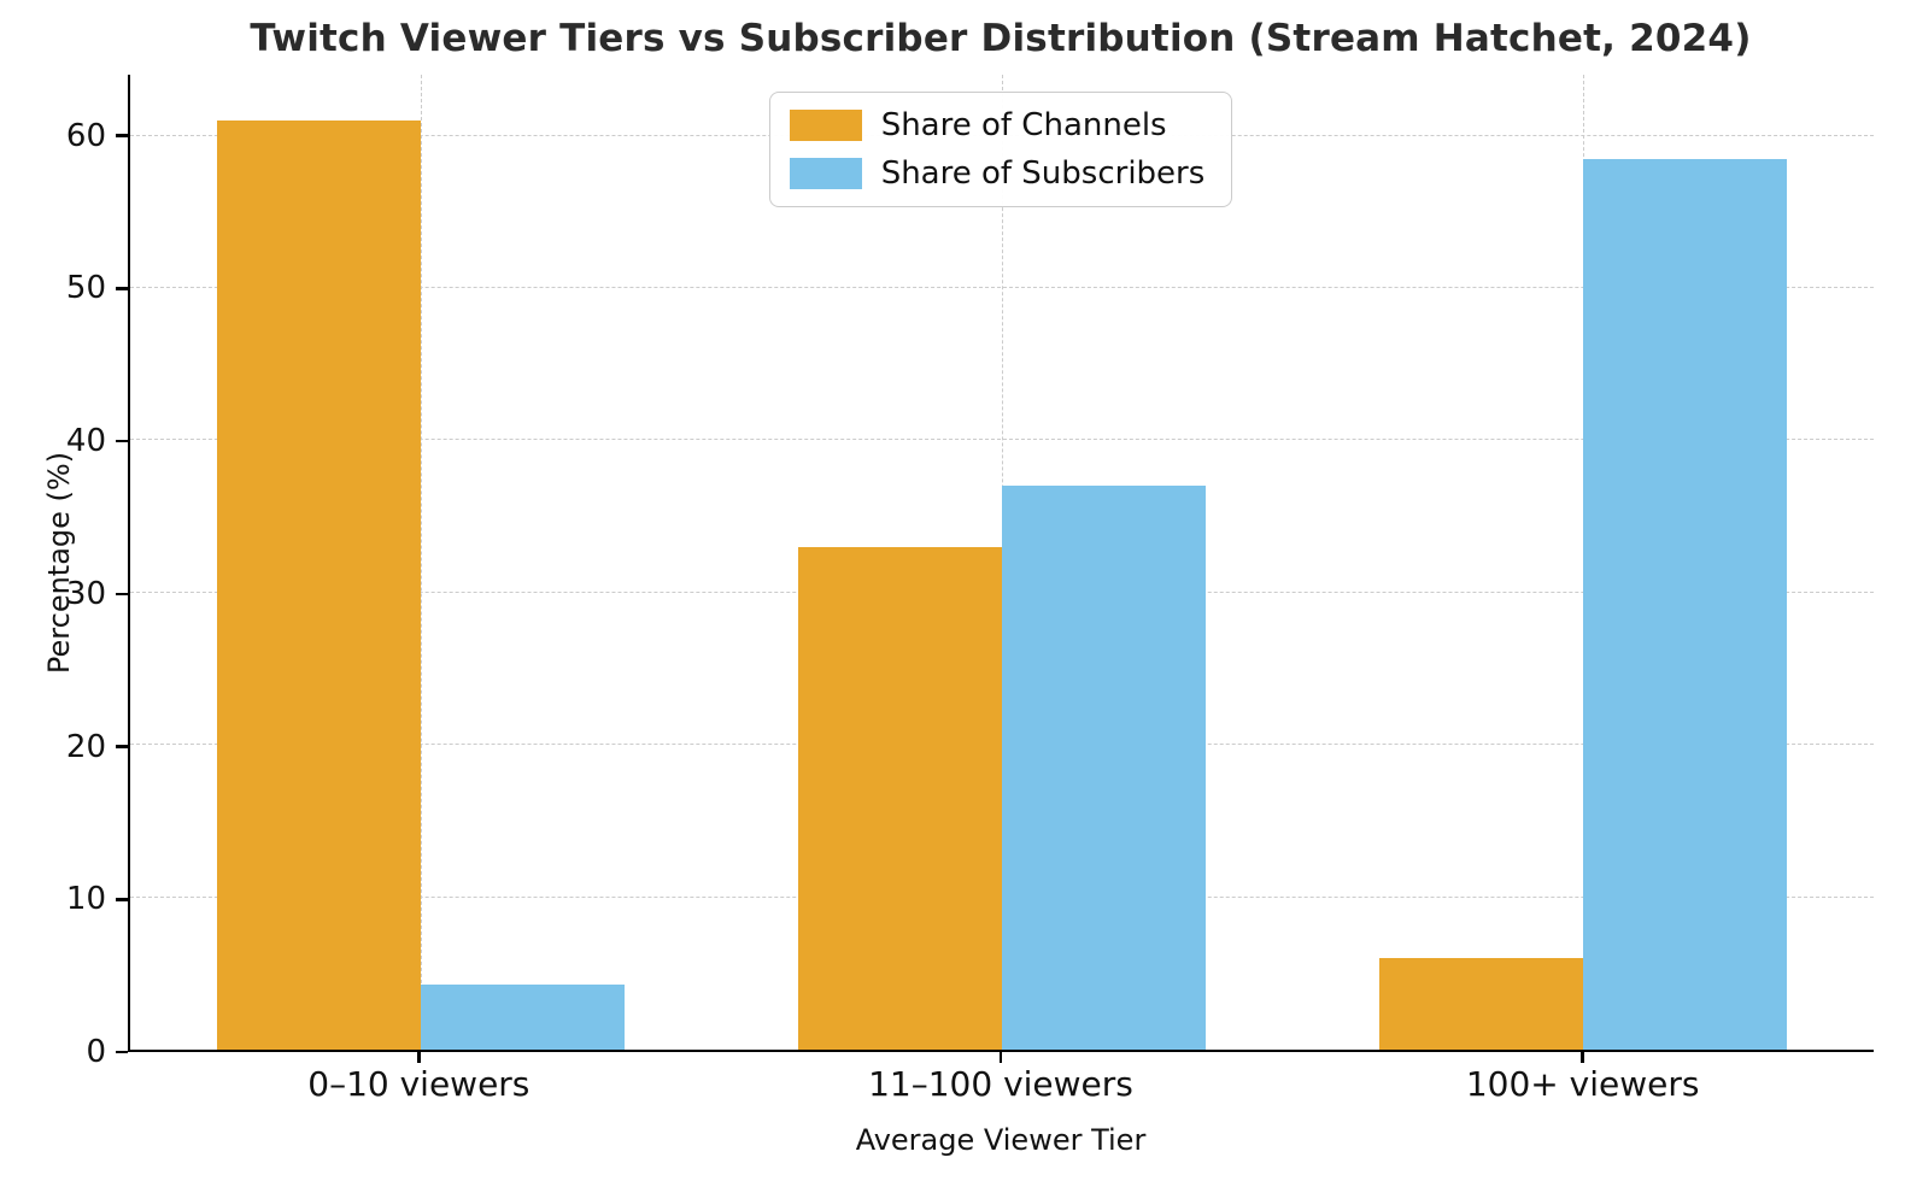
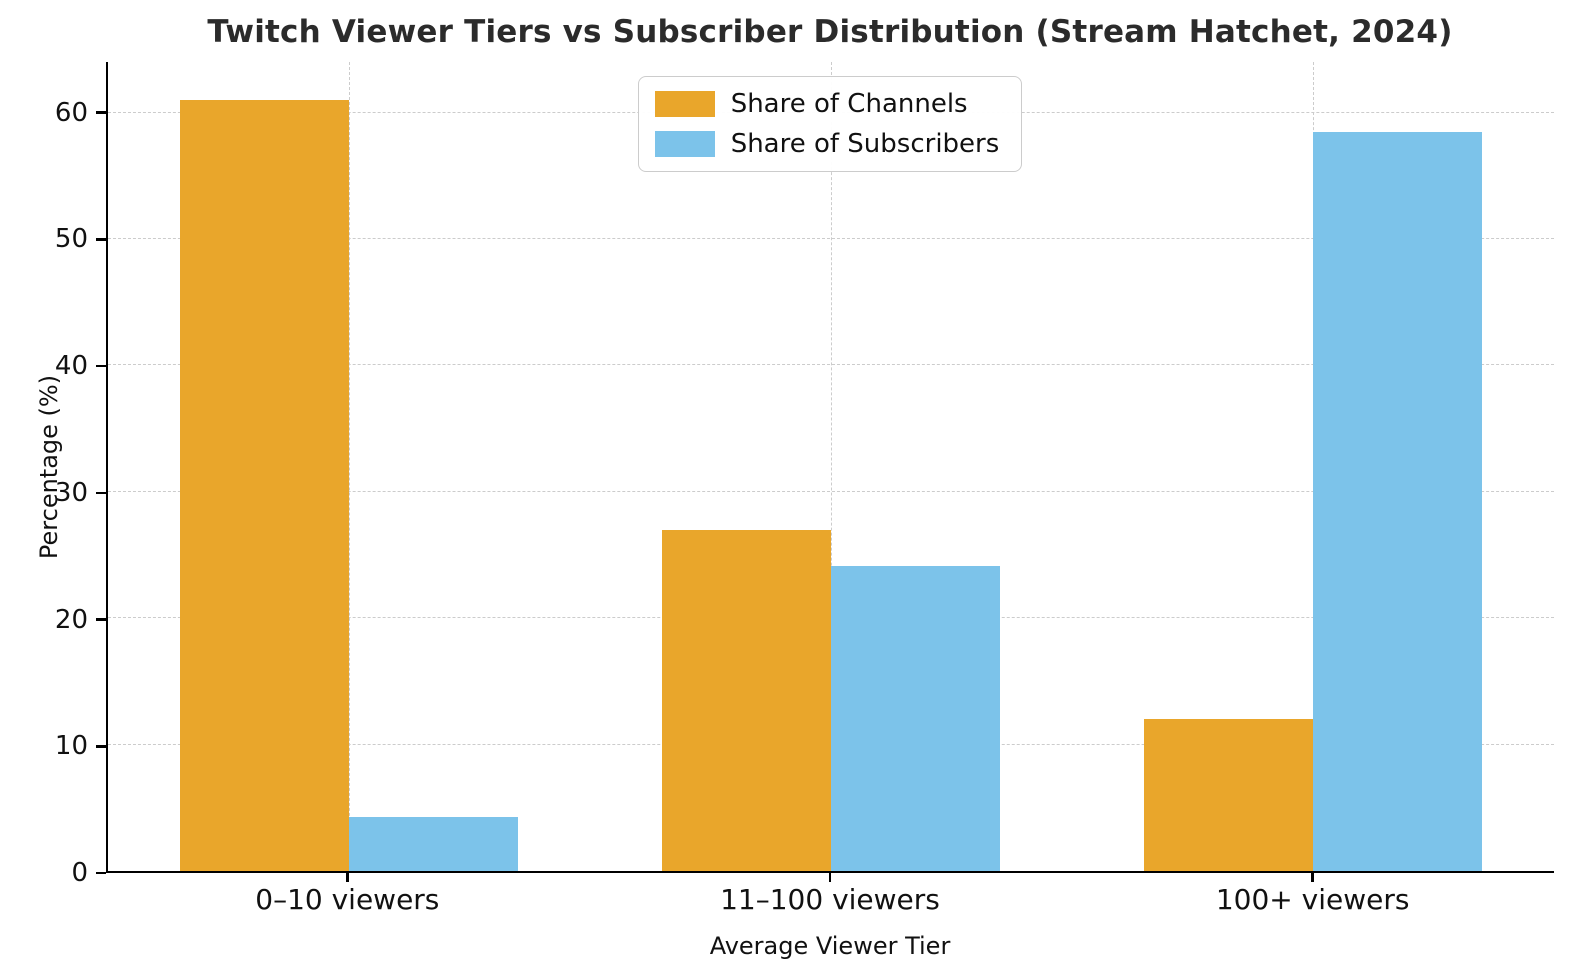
Share of Channels/11–100 viewers: 33 -> 27
Share of Subscribers/11–100 viewers: 37.0 -> 24.1
Share of Channels/100+ viewers: 6 -> 12
